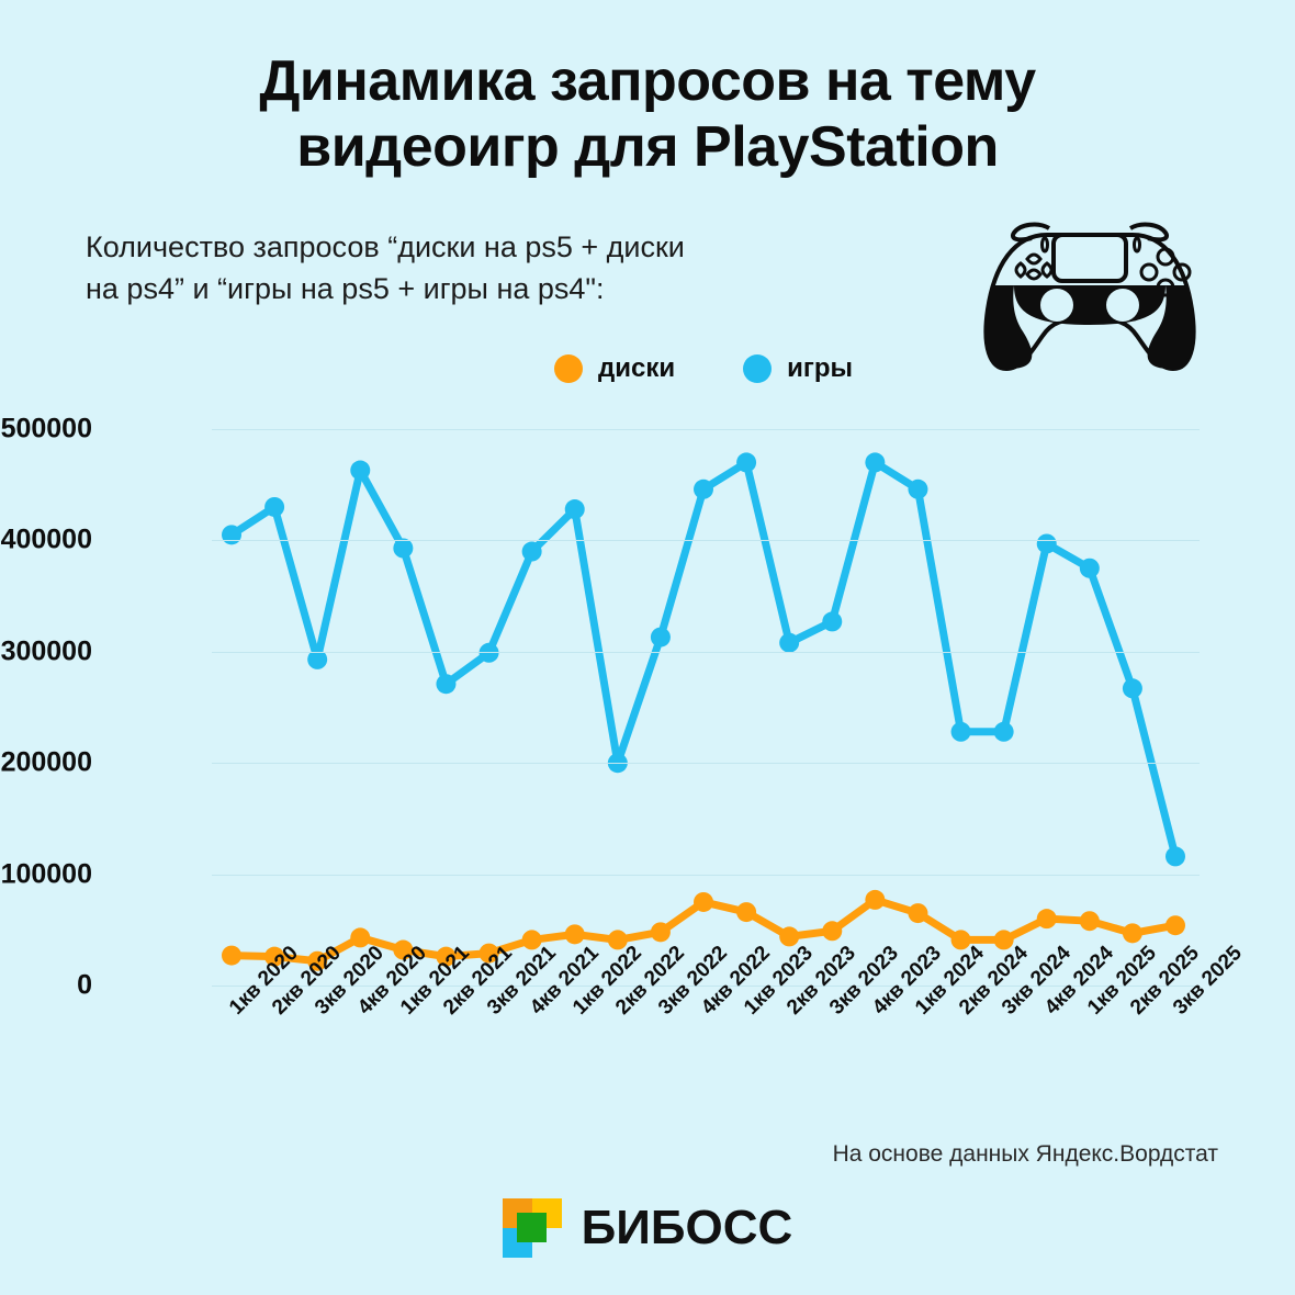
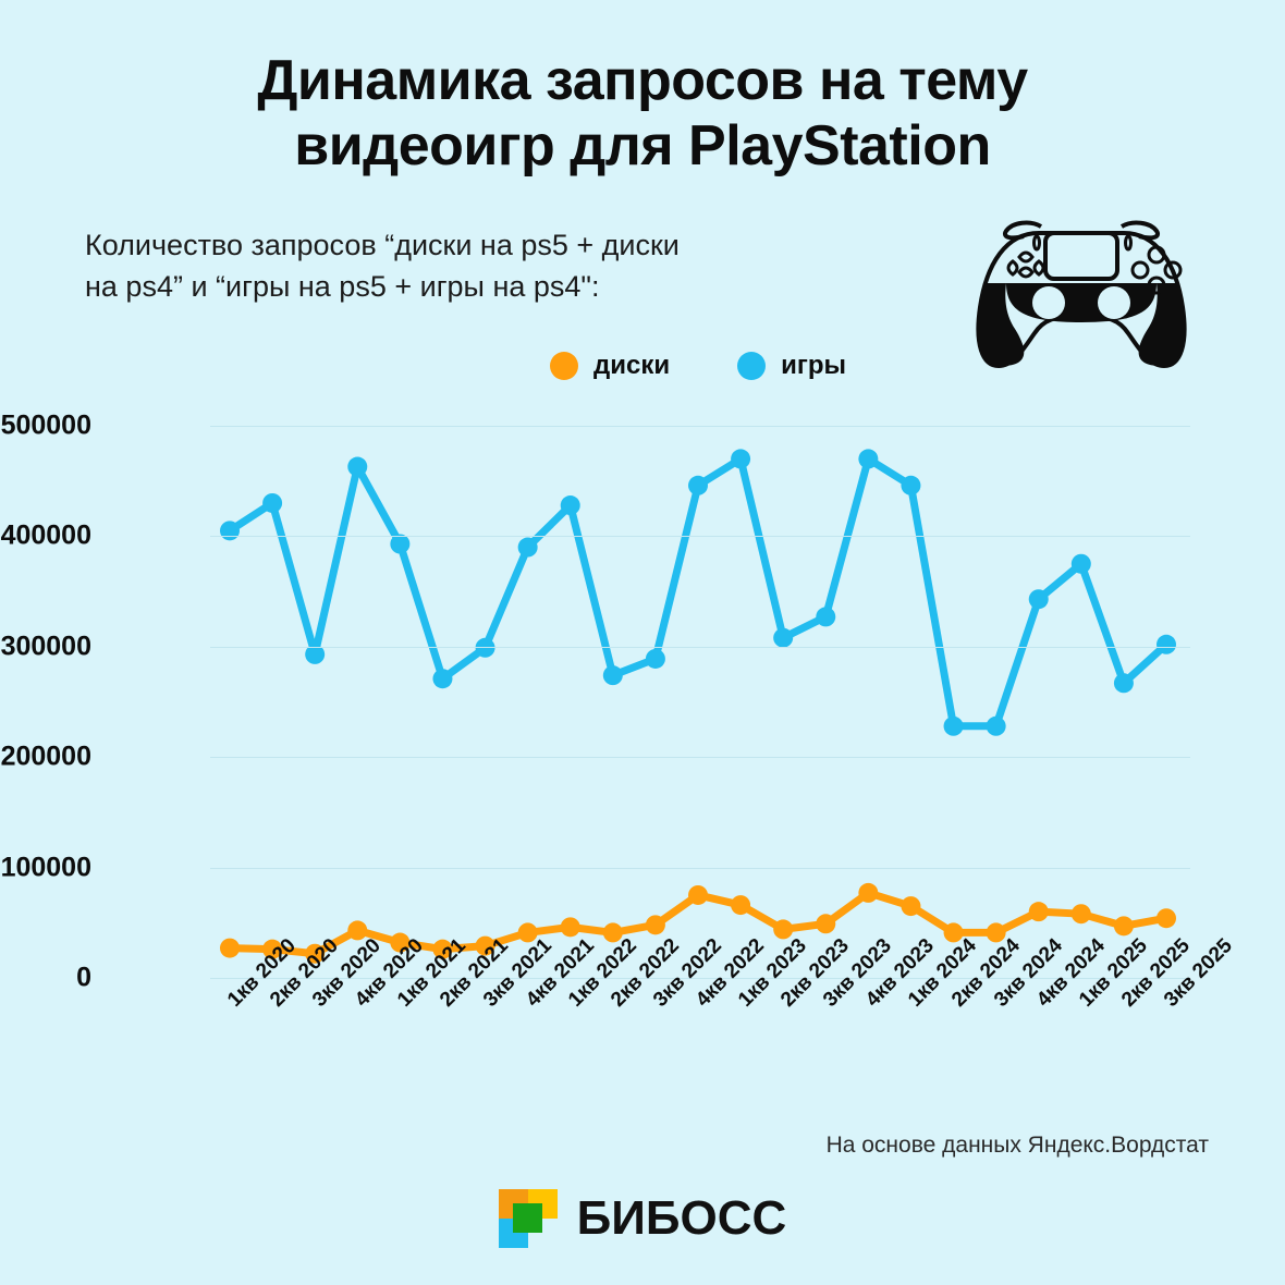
игры/2кв 2022: 200000 -> 274000
игры/3кв 2022: 313000 -> 289000
игры/4кв 2024: 397000 -> 343000
игры/3кв 2025: 116000 -> 302000
